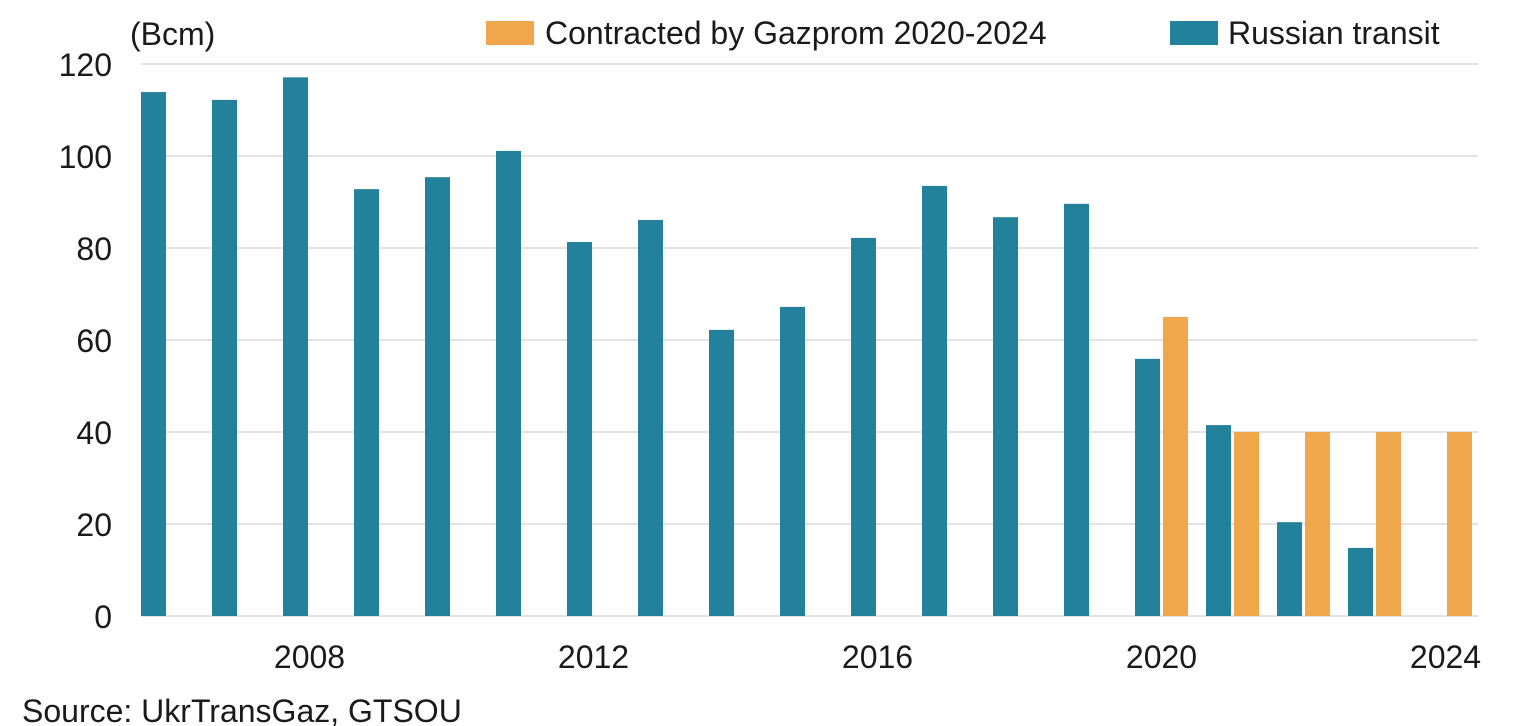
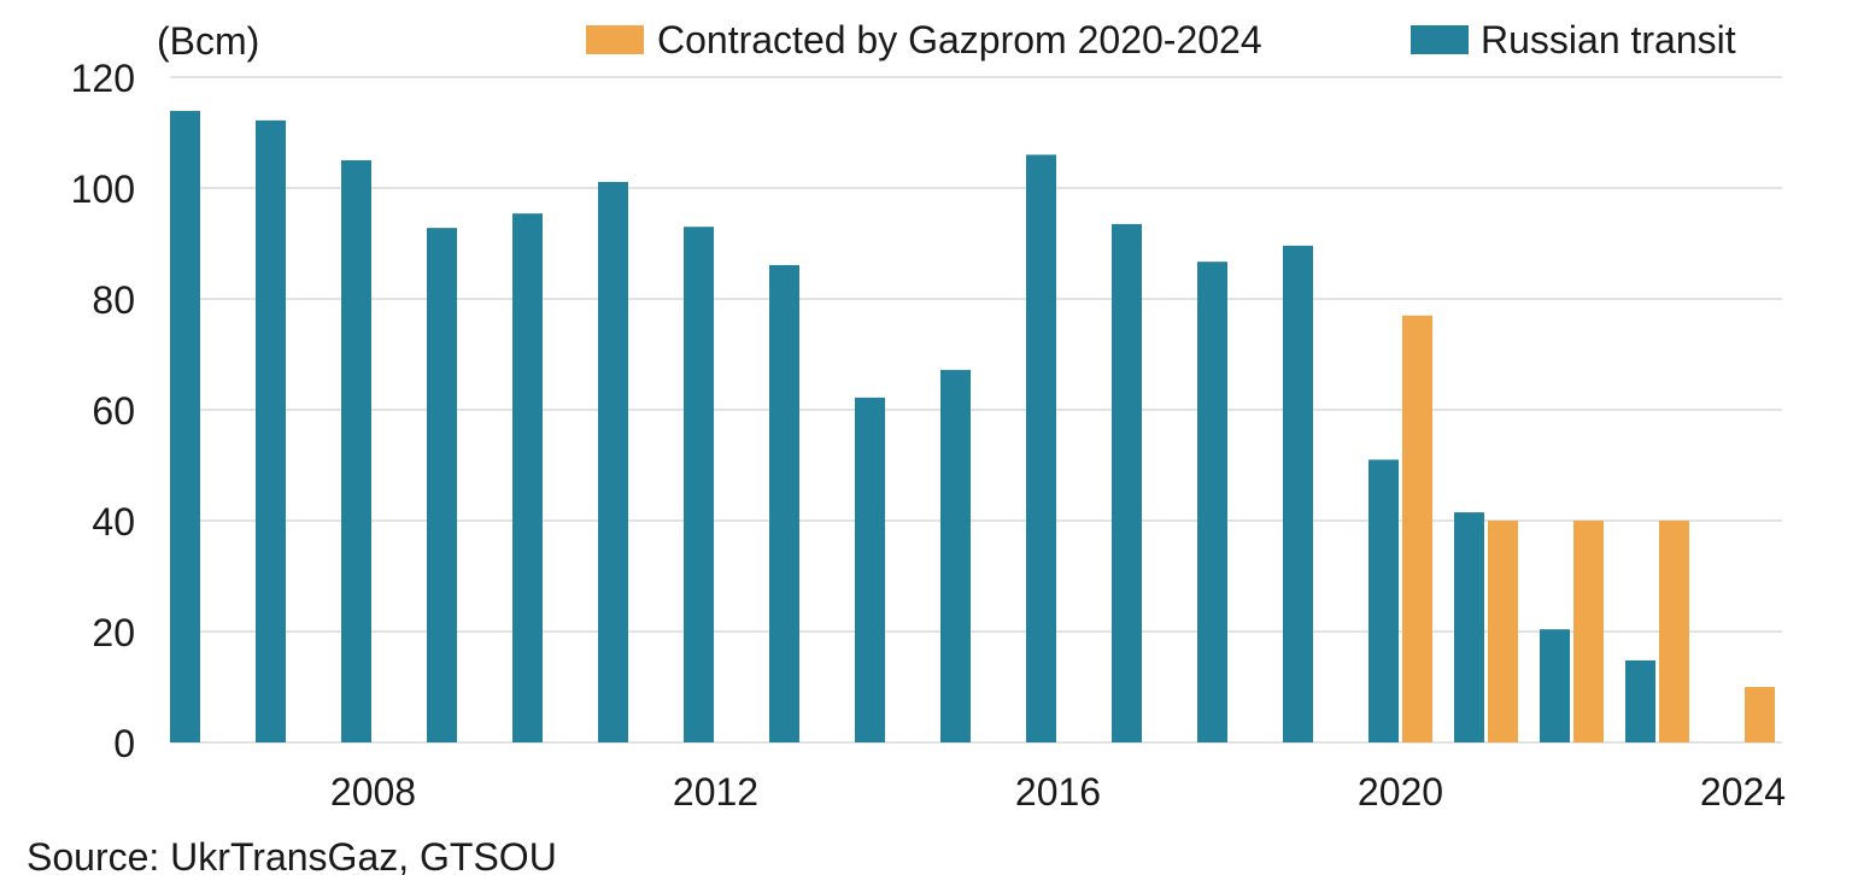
Russian transit/2008: 117 -> 105
Russian transit/2012: 81 -> 93
Russian transit/2016: 82 -> 106
Russian transit/2020: 56 -> 51
Contracted by Gazprom 2020-2024/2020: 65 -> 77
Contracted by Gazprom 2020-2024/2024: 40 -> 10
